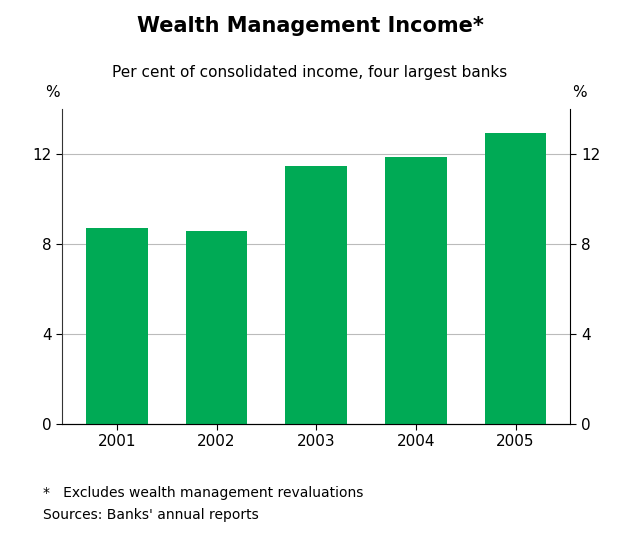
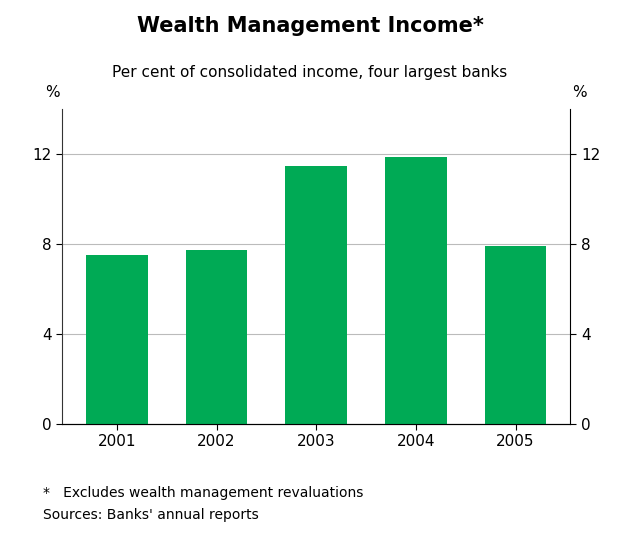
2001: 8.70 -> 7.50
2002: 8.55 -> 7.70
2005: 12.90 -> 7.90
